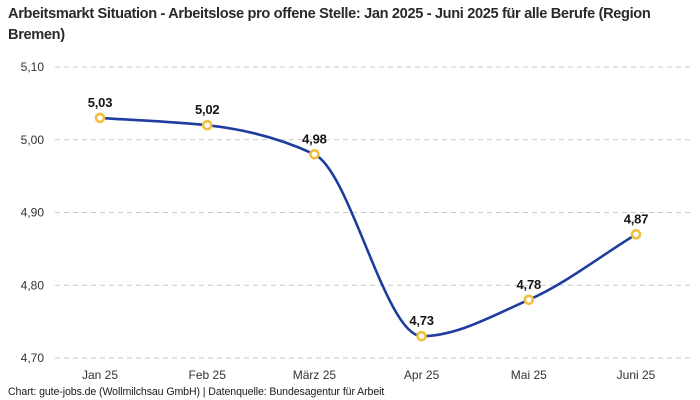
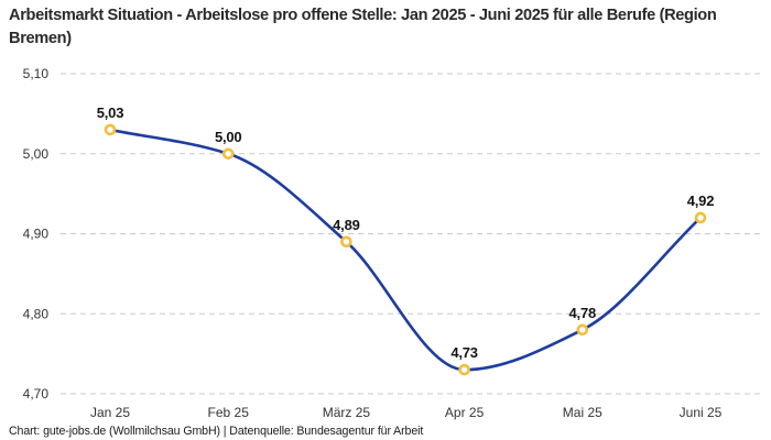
Feb 25: 5,02 -> 5,00
März 25: 4,98 -> 4,89
Juni 25: 4,87 -> 4,92
